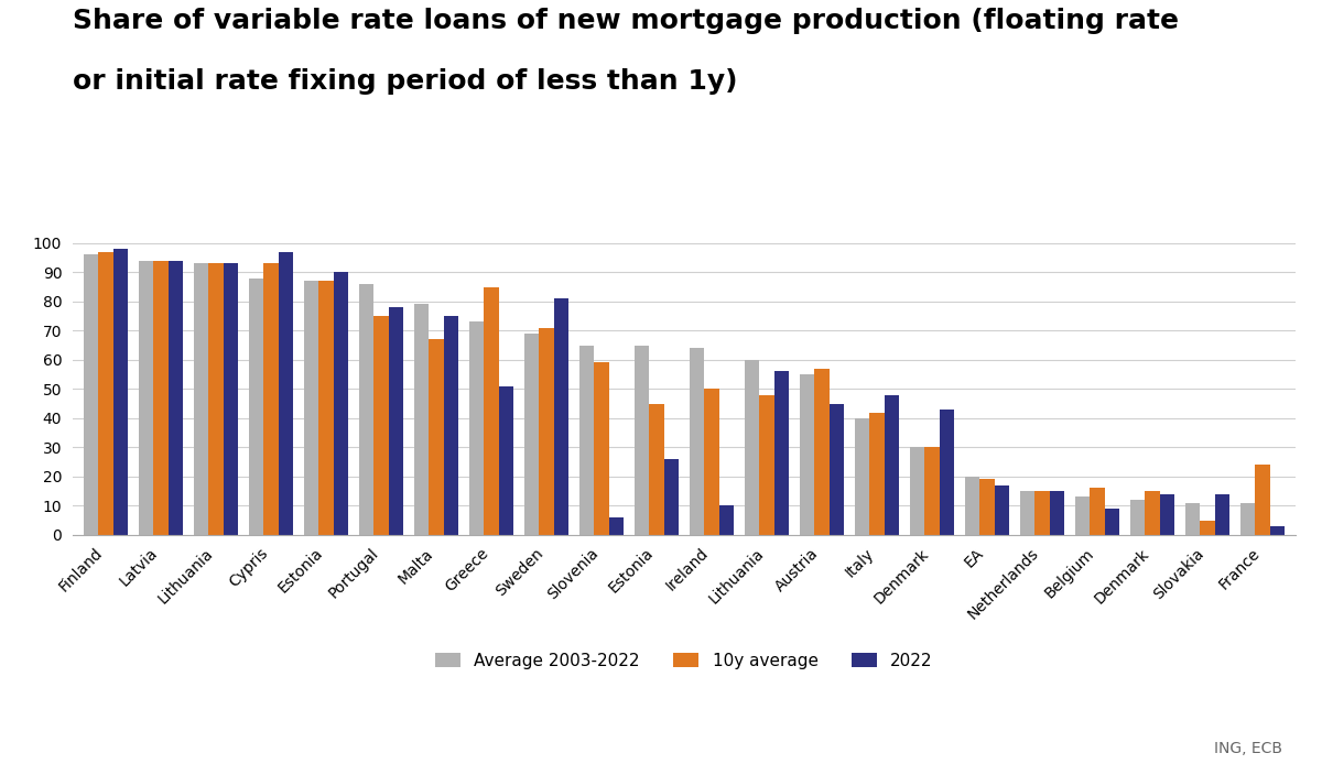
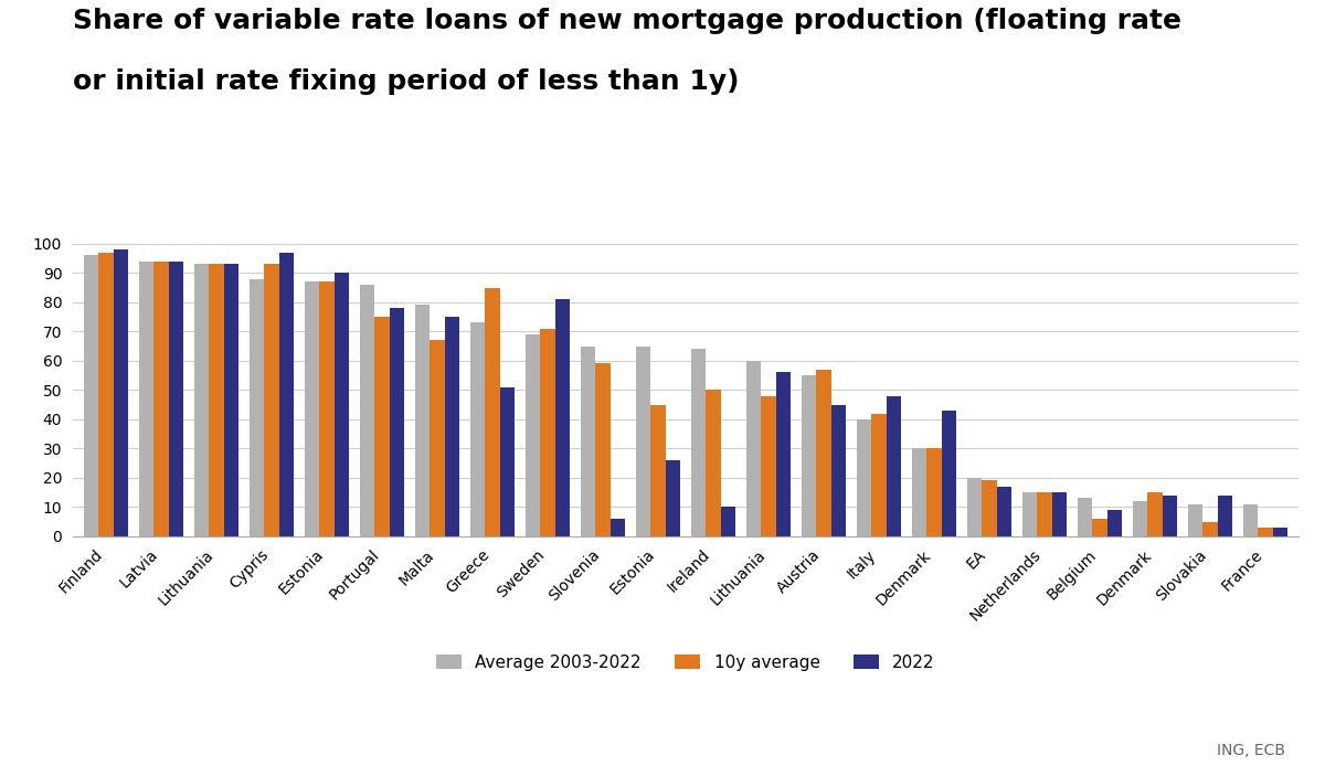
10y average/Belgium: 16 -> 6
10y average/France: 24 -> 3
